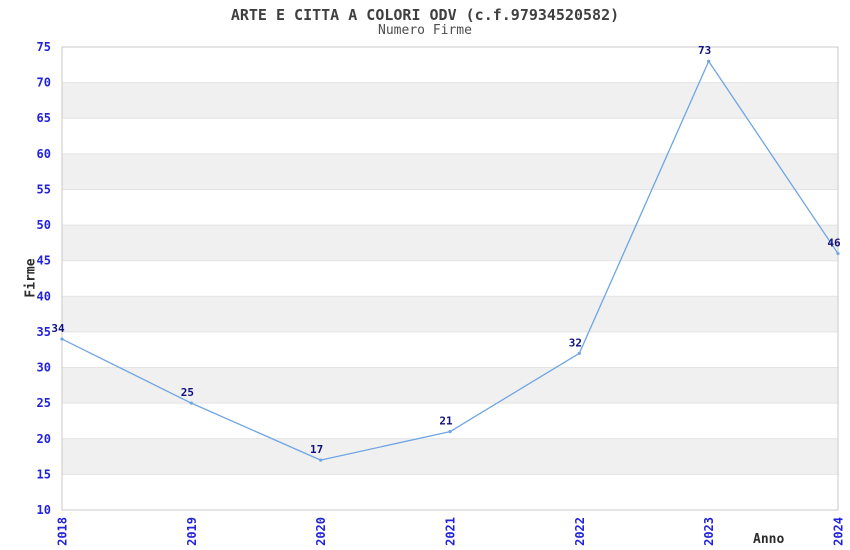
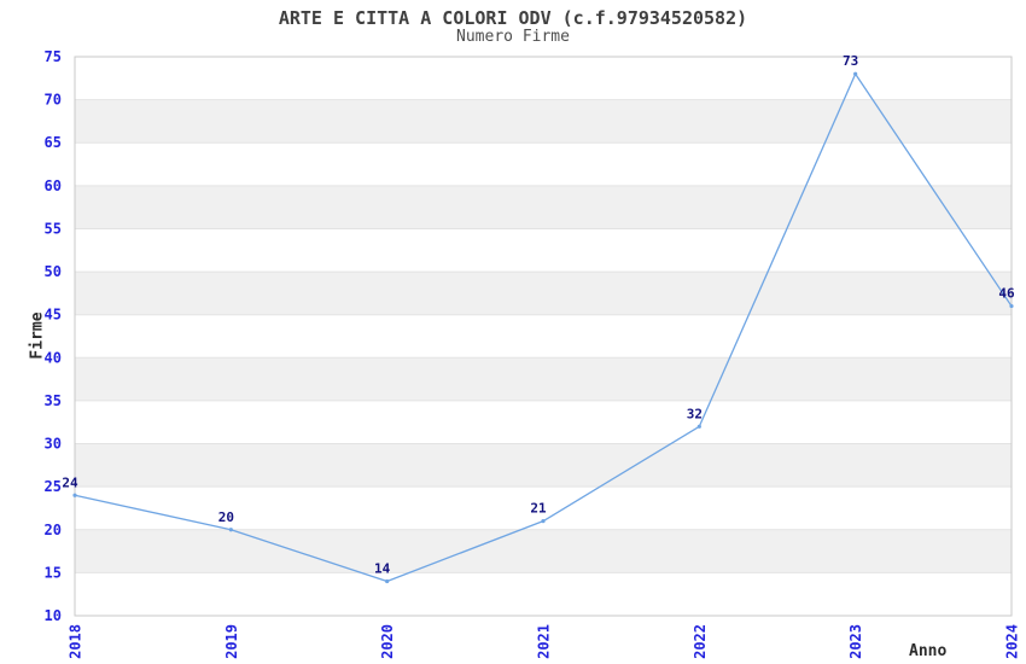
2018: 34 -> 24
2019: 25 -> 20
2020: 17 -> 14
